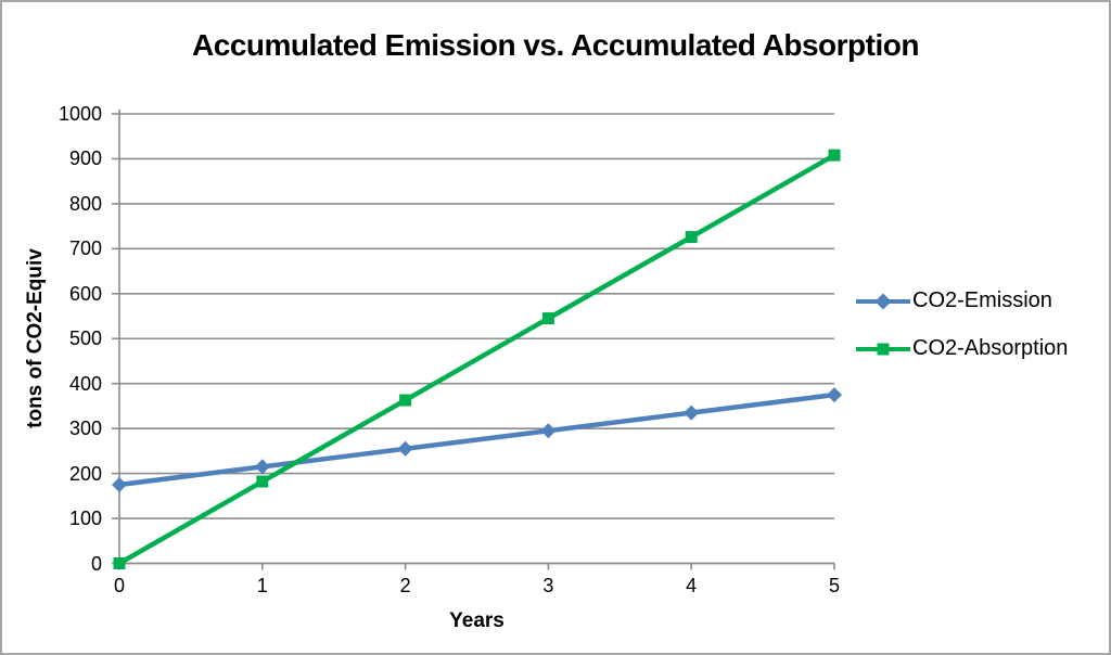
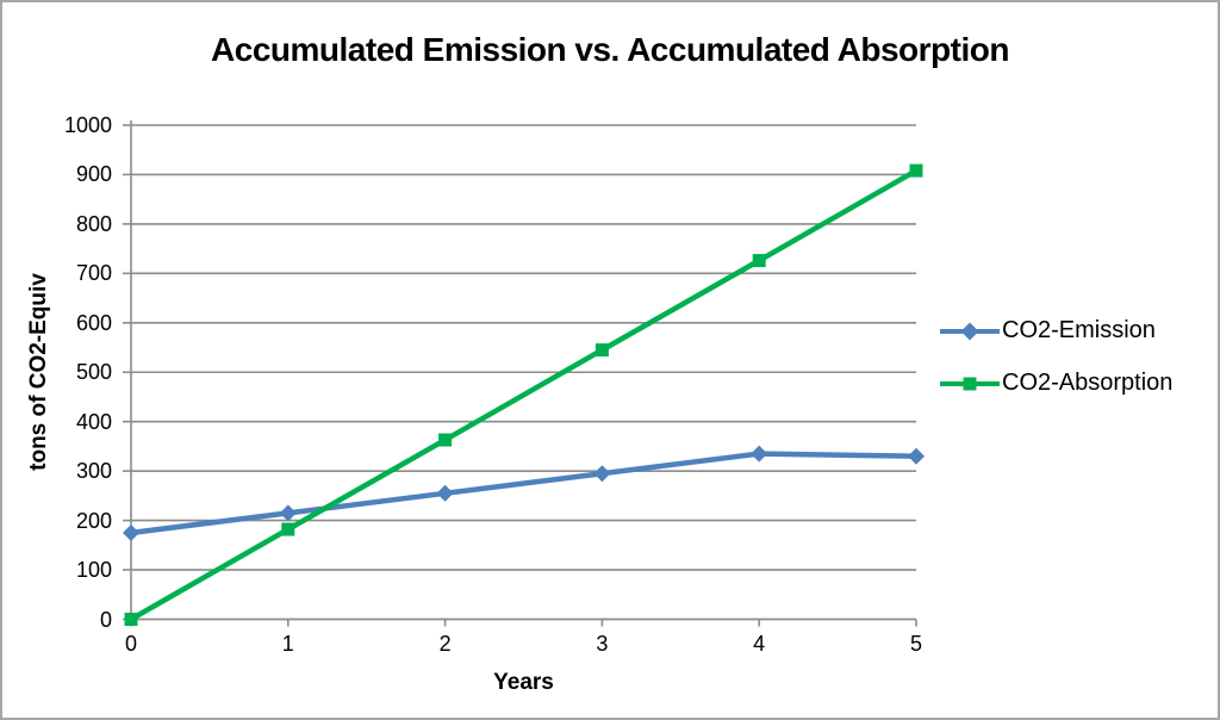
CO2-Emission/5: 380 -> 330
